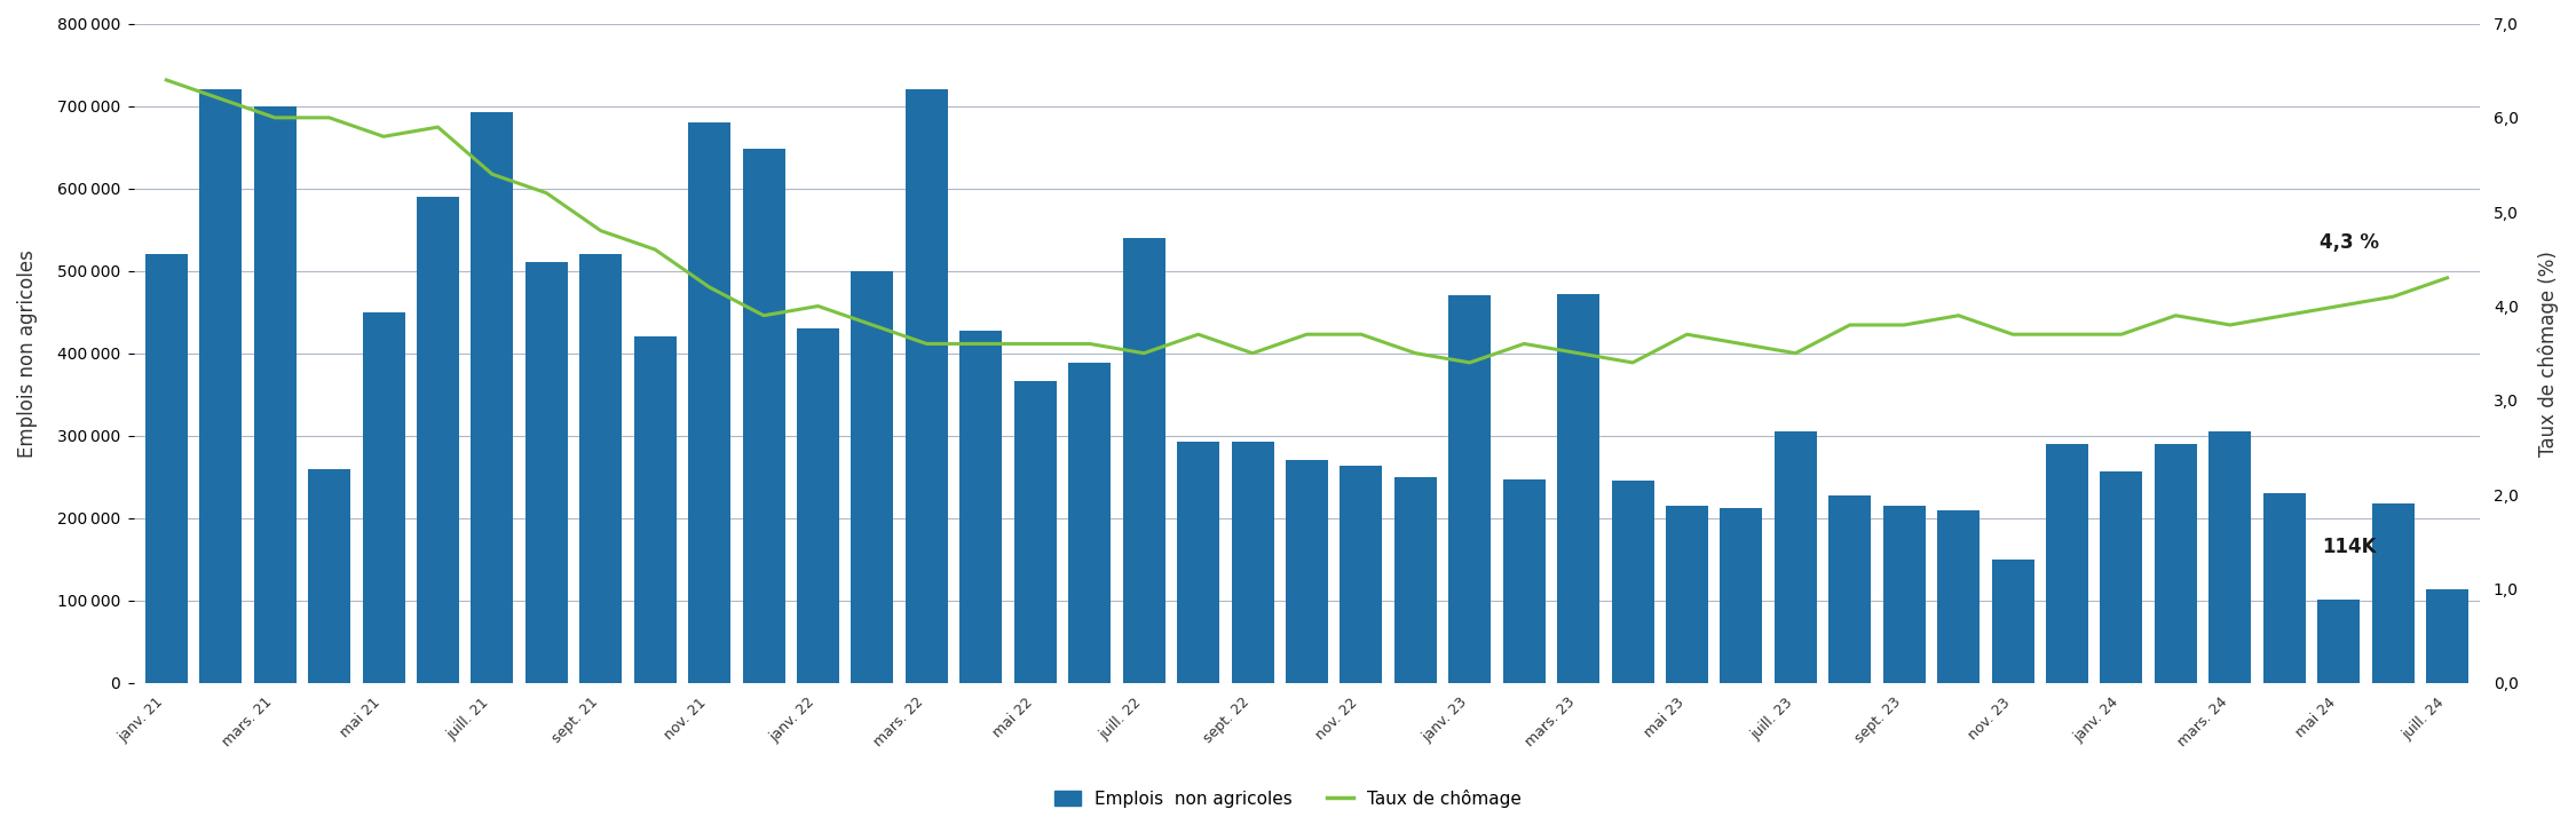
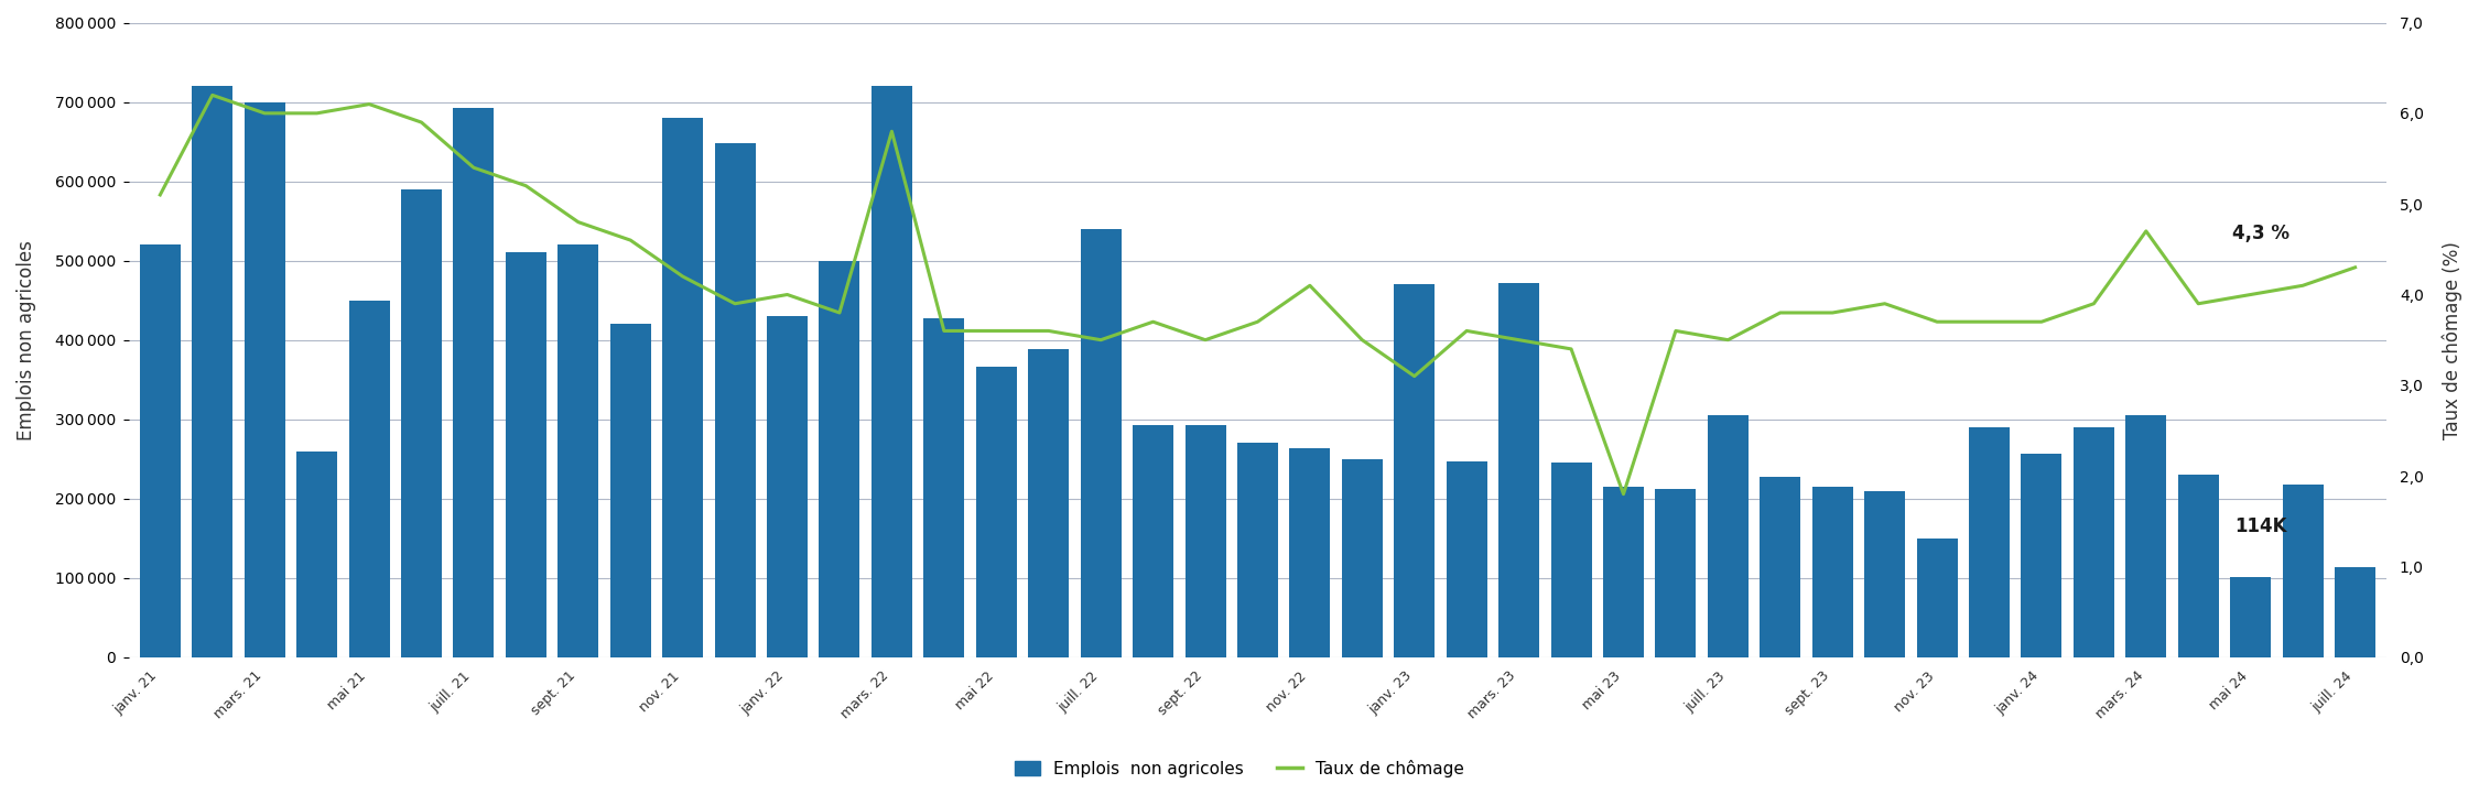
Taux de chômage/janv. 21: 6,4 -> 5,1
Taux de chômage/mai 21: 5,8 -> 6,1
Taux de chômage/mars. 22: 3,6 -> 5,8
Taux de chômage/nov. 22: 3,7 -> 4,1
Taux de chômage/janv. 23: 3,4 -> 3,1
Taux de chômage/mai 23: 3,7 -> 1,8
Taux de chômage/mars. 24: 3,8 -> 4,7
